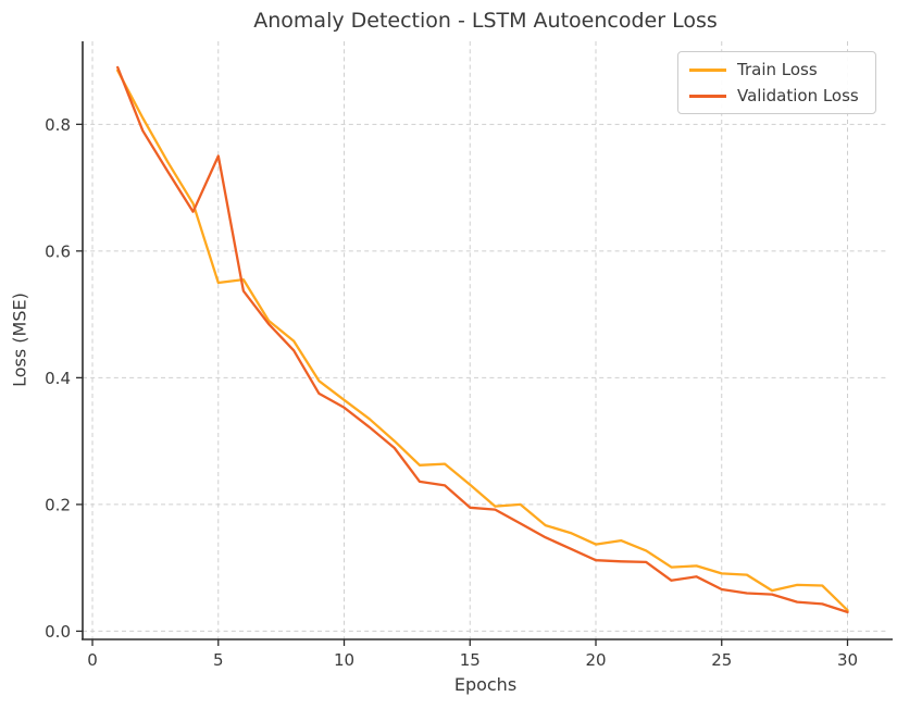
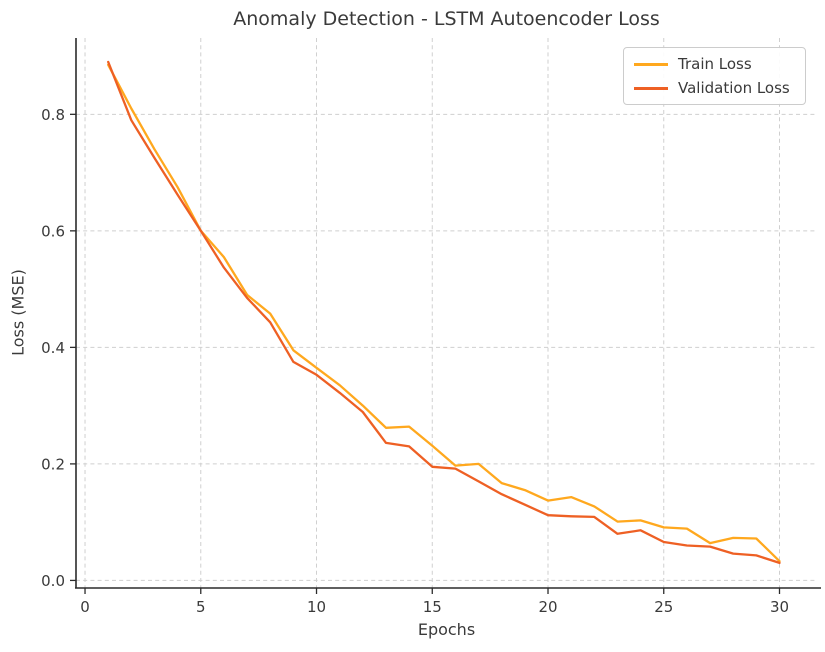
Train Loss/5: 0.55 -> 0.60
Validation Loss/5: 0.75 -> 0.60
